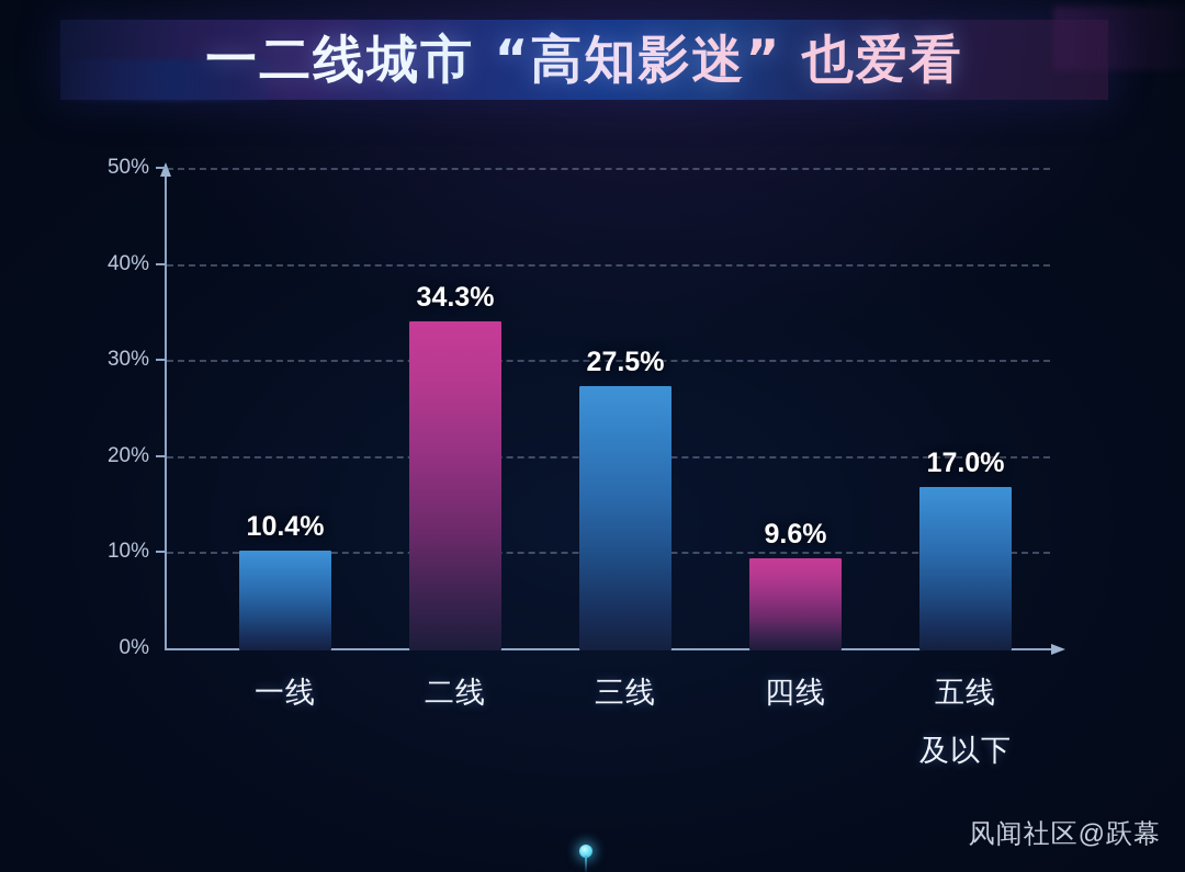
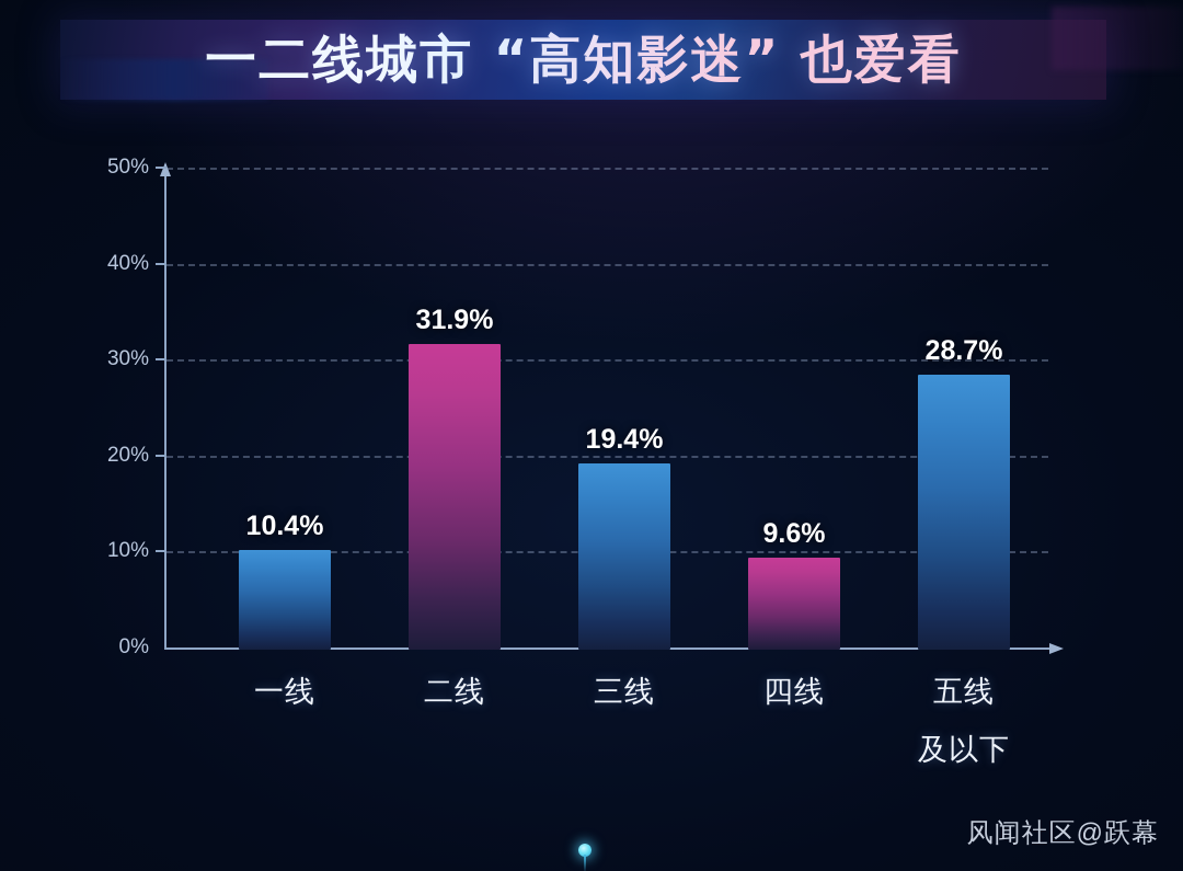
二线: 34.3% -> 31.9%
三线: 27.5% -> 19.4%
五线 及以下: 17.0% -> 28.7%
